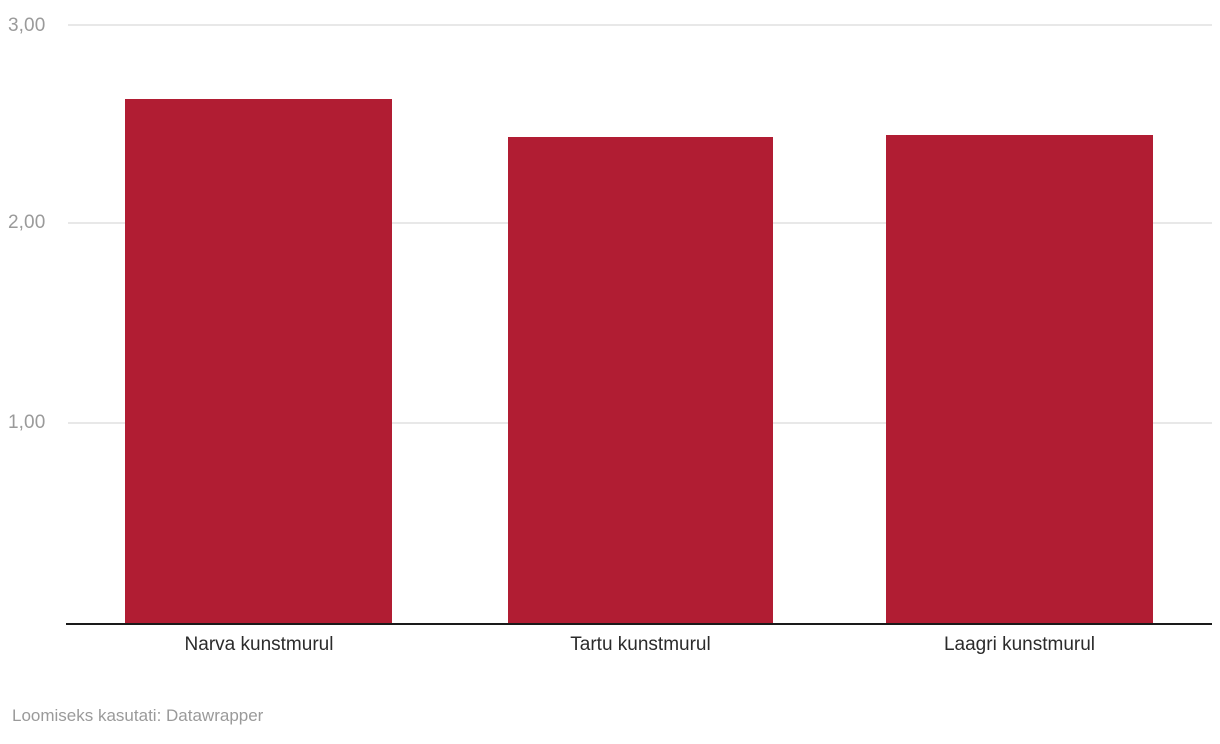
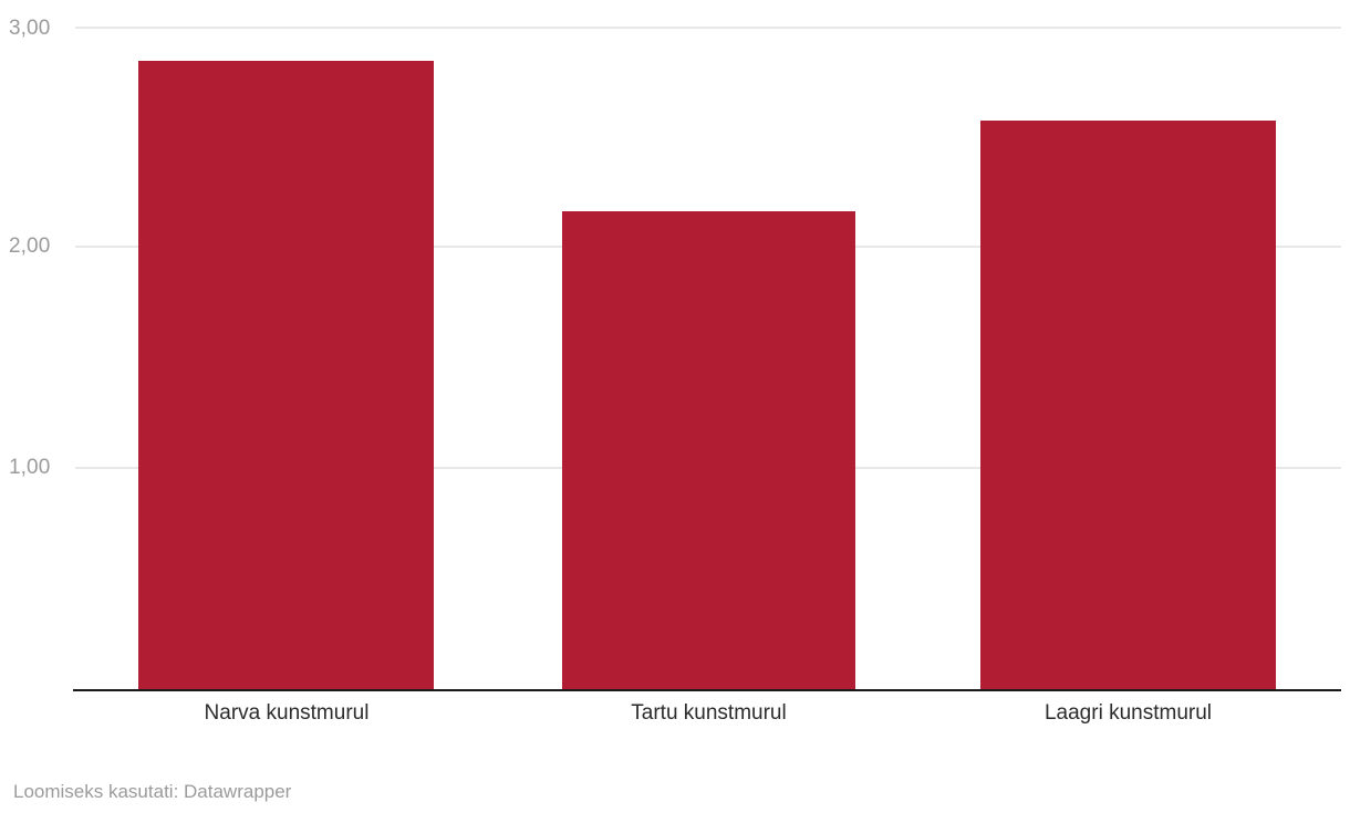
Narva kunstmurul: 2,62 -> 2,84
Tartu kunstmurul: 2,43 -> 2,16
Laagri kunstmurul: 2,44 -> 2,57
